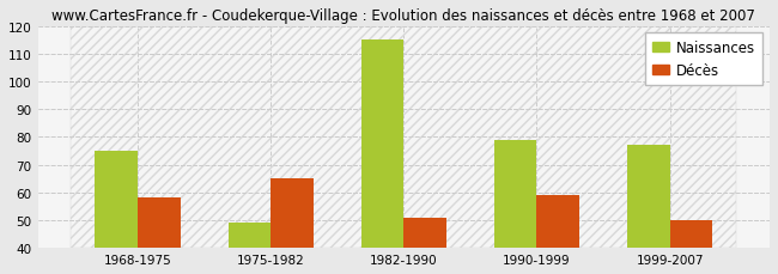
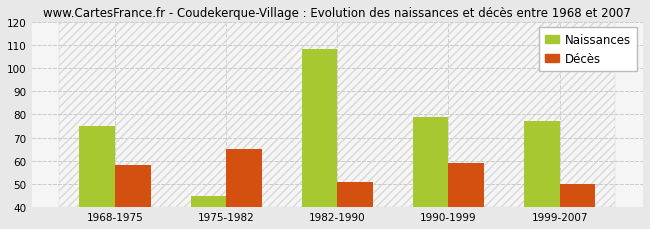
Naissances/1975-1982: 49 -> 45
Naissances/1982-1990: 115 -> 108
